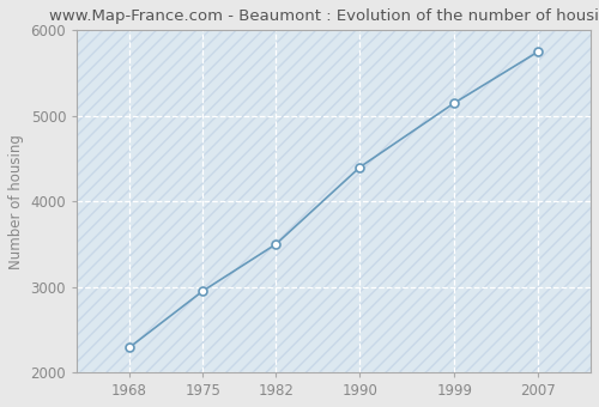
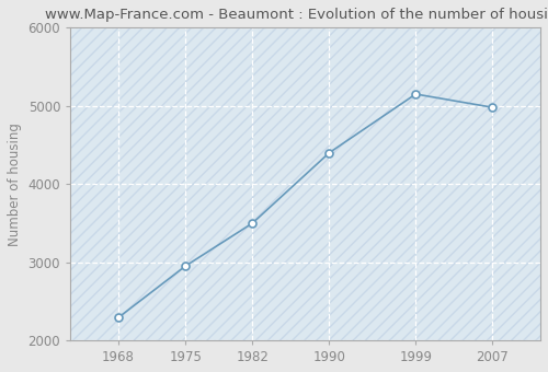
2007: 5750 -> 4980
